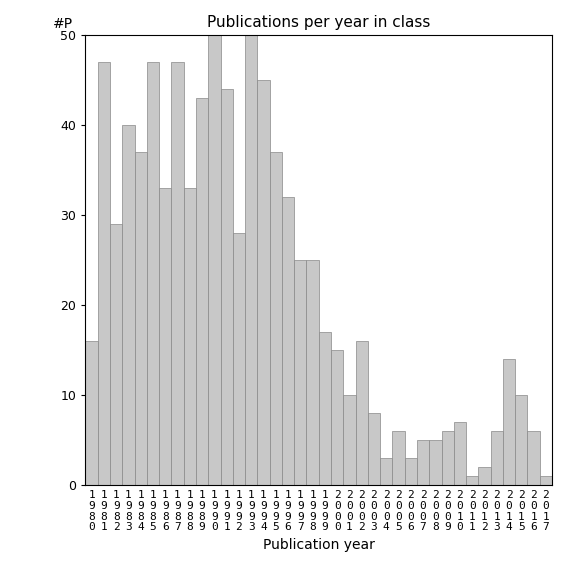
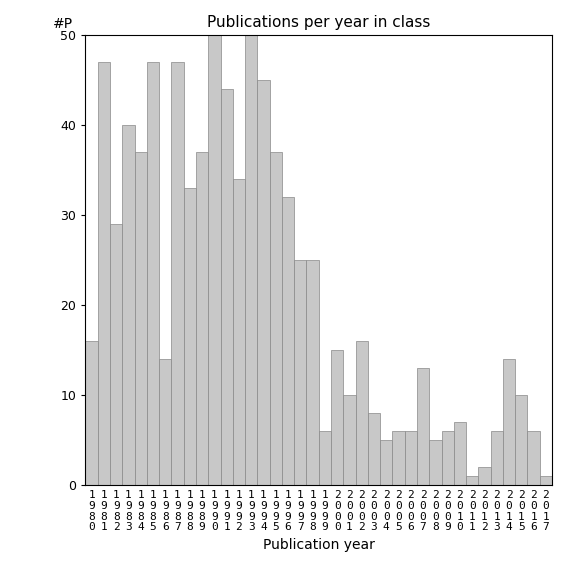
1 9 8 6: 33 -> 14
1 9 8 9: 43 -> 37
1 9 9 2: 28 -> 34
1 9 9 9: 17 -> 6
2 0 0 4: 3 -> 5
2 0 0 6: 3 -> 6
2 0 0 7: 5 -> 13
